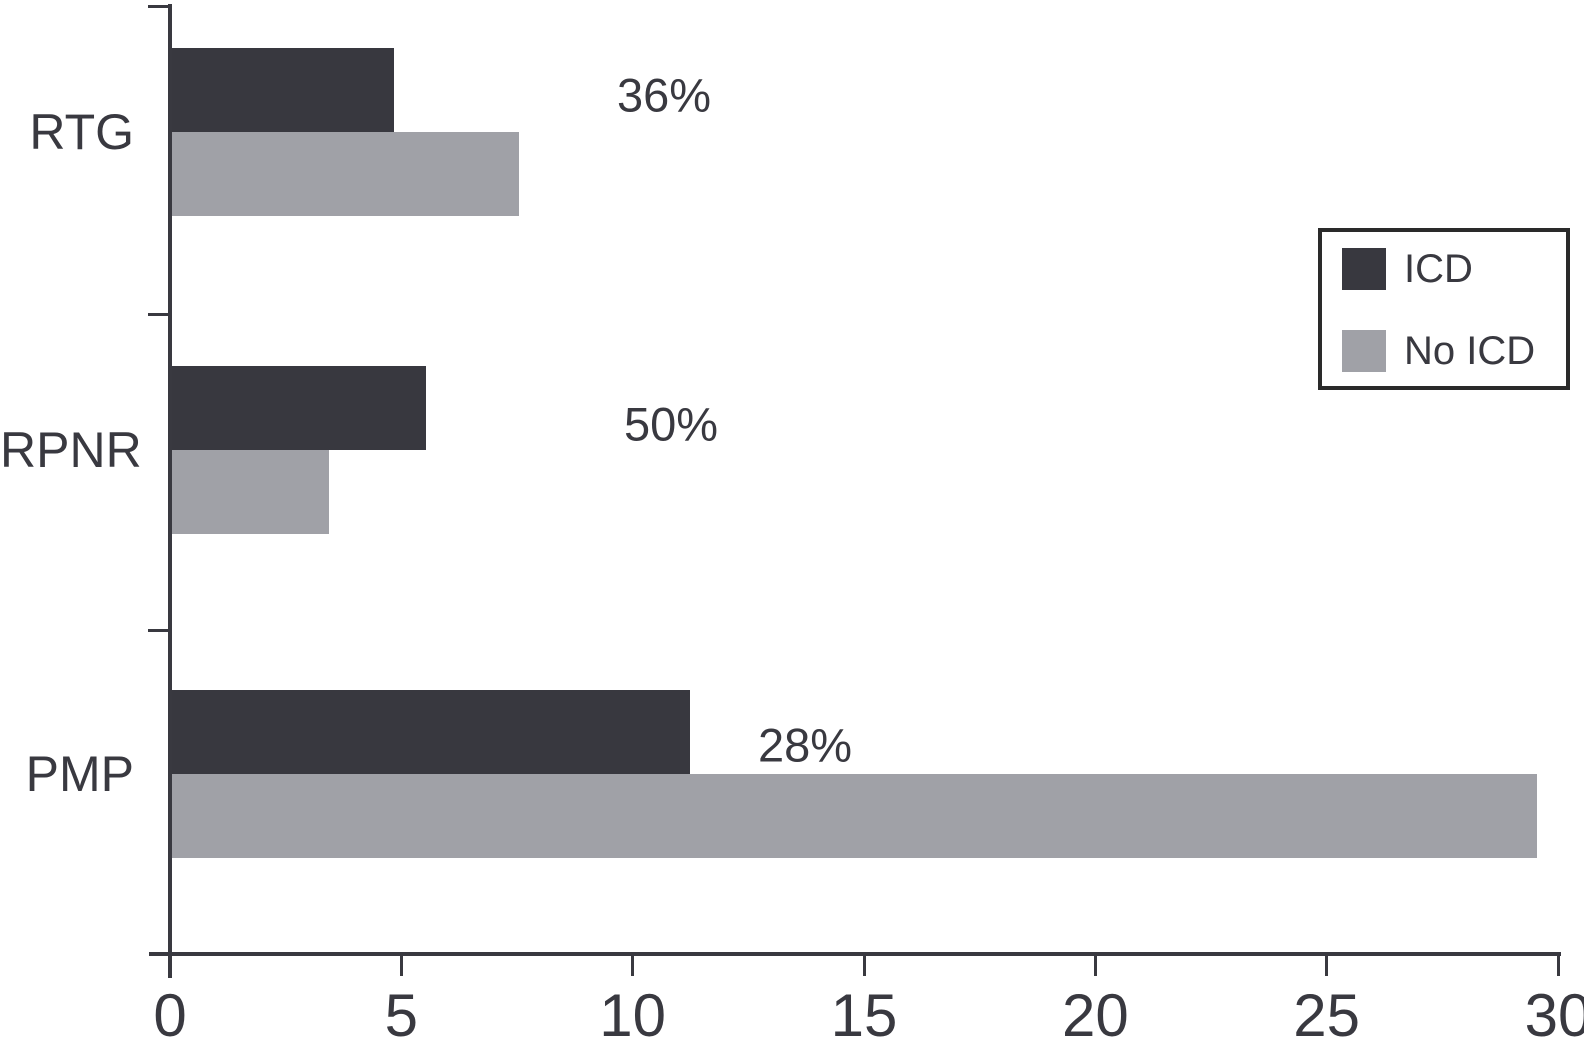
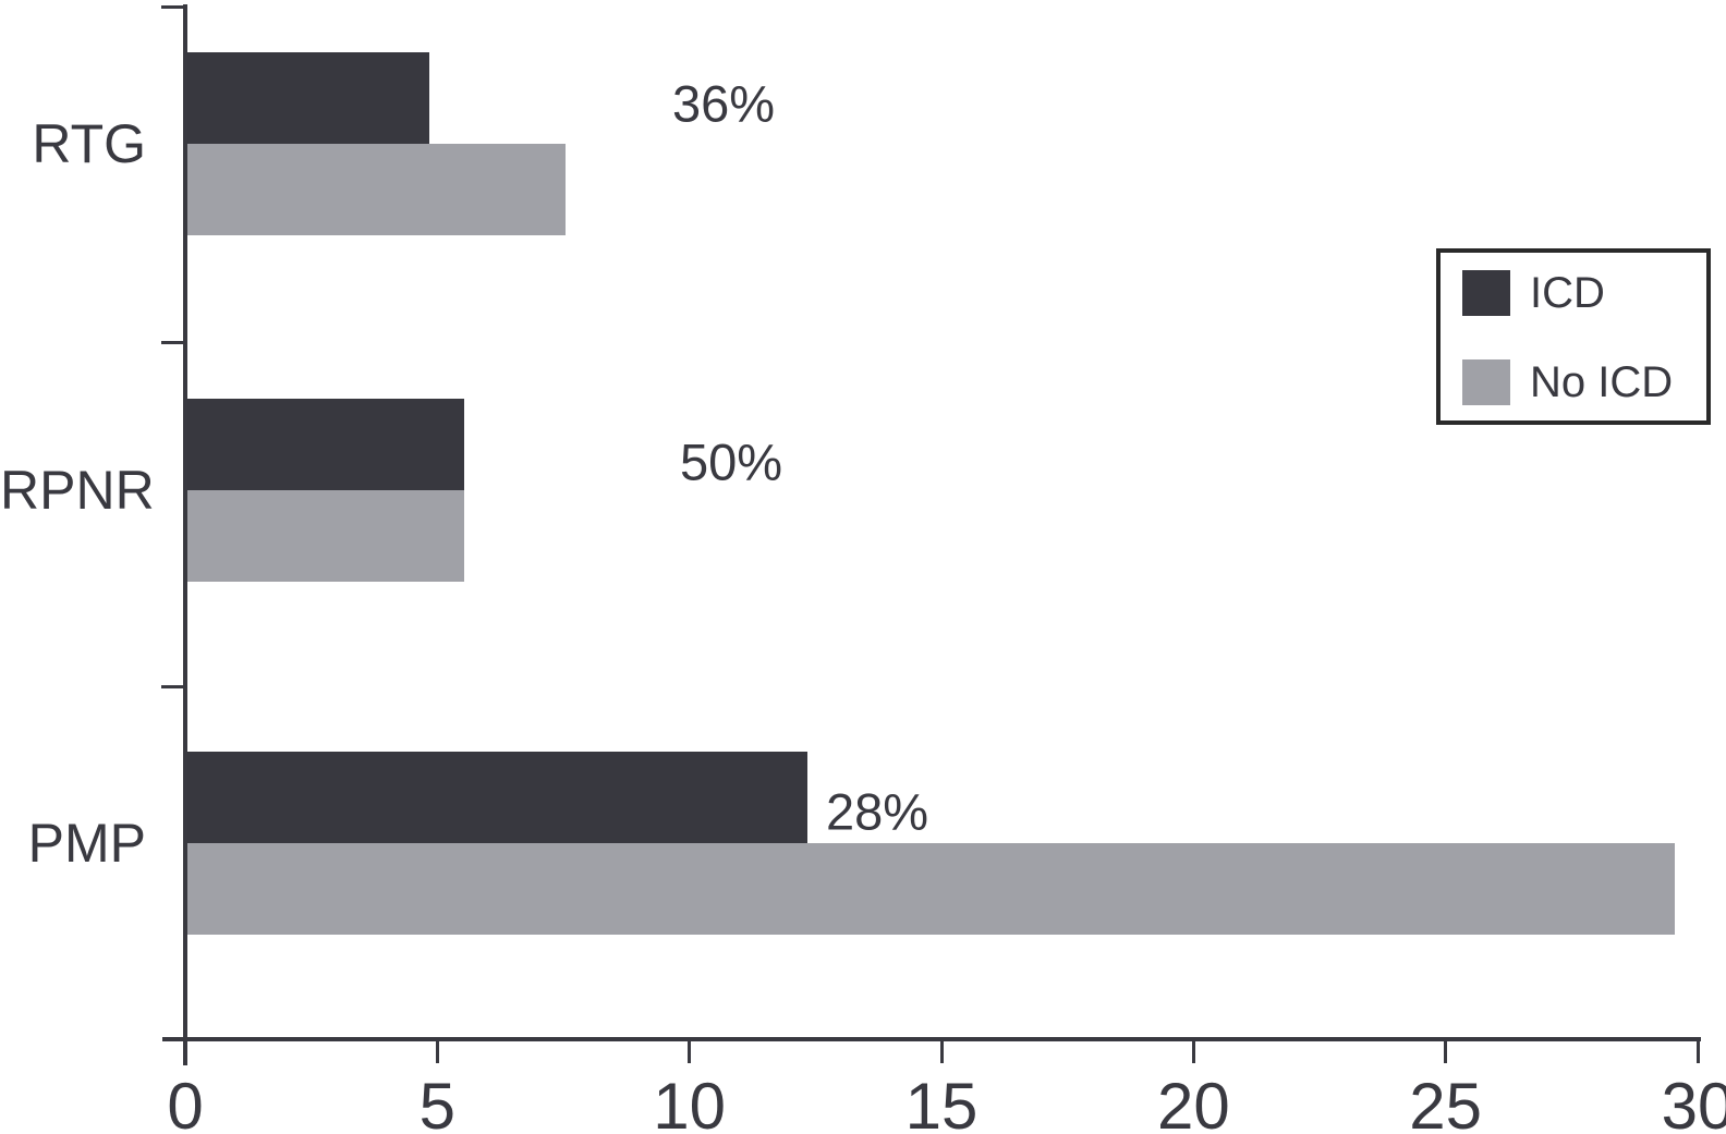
No ICD/RPNR: 3.4 -> 5.5
ICD/PMP: 11.2 -> 12.3
